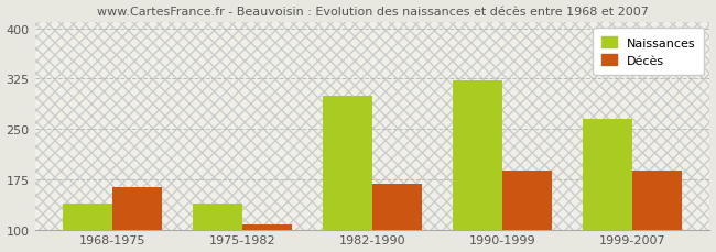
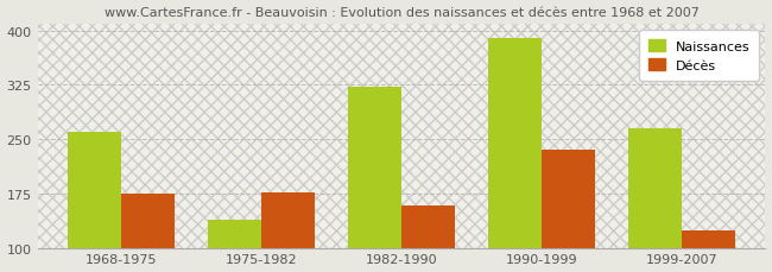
Naissances/1968-1975: 138 -> 260
Décès/1968-1975: 163 -> 174
Décès/1975-1982: 108 -> 176
Naissances/1982-1990: 300 -> 322
Décès/1982-1990: 168 -> 158
Naissances/1990-1999: 322 -> 390
Décès/1990-1999: 188 -> 236
Décès/1999-2007: 188 -> 124
